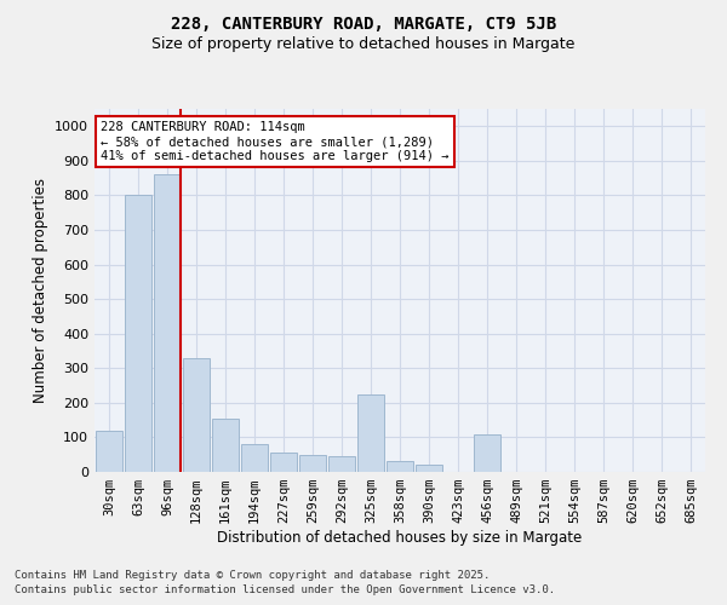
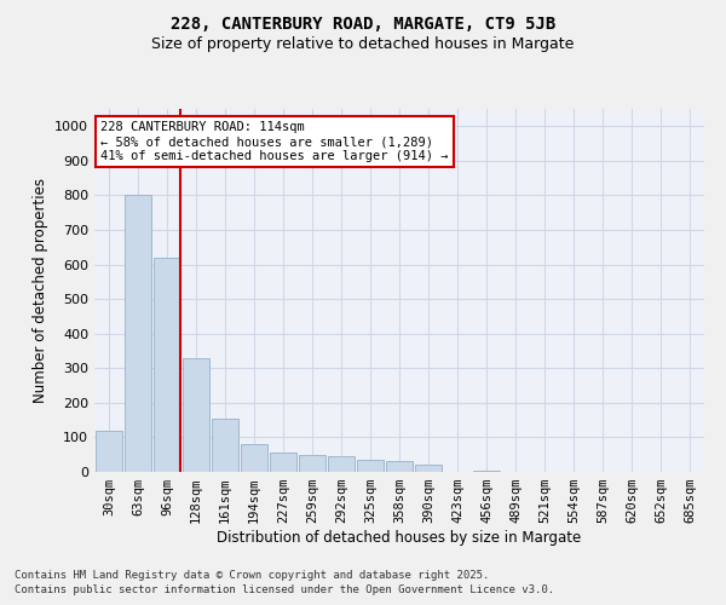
96sqm: 860 -> 620
325sqm: 225 -> 35
456sqm: 110 -> 5
